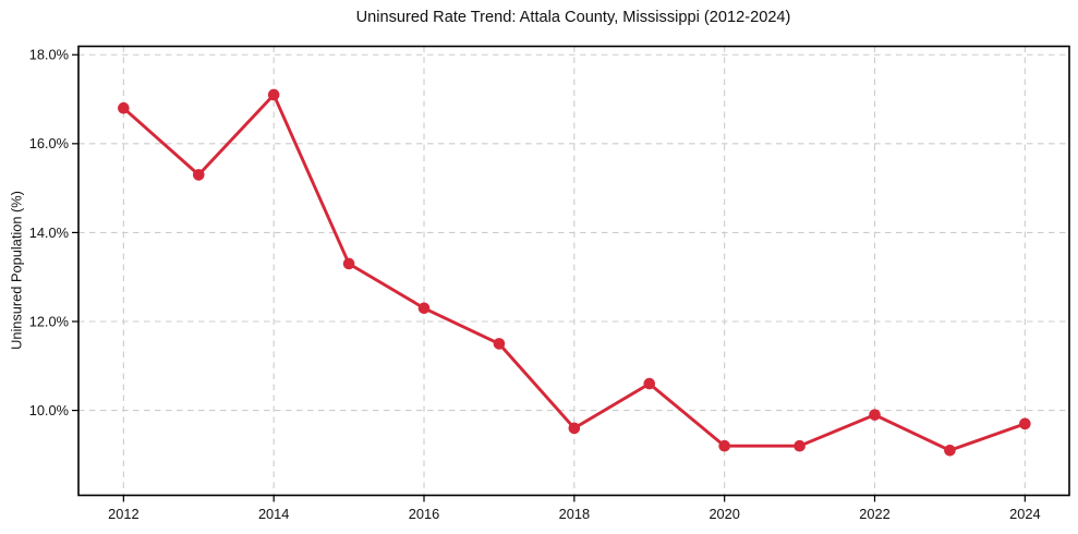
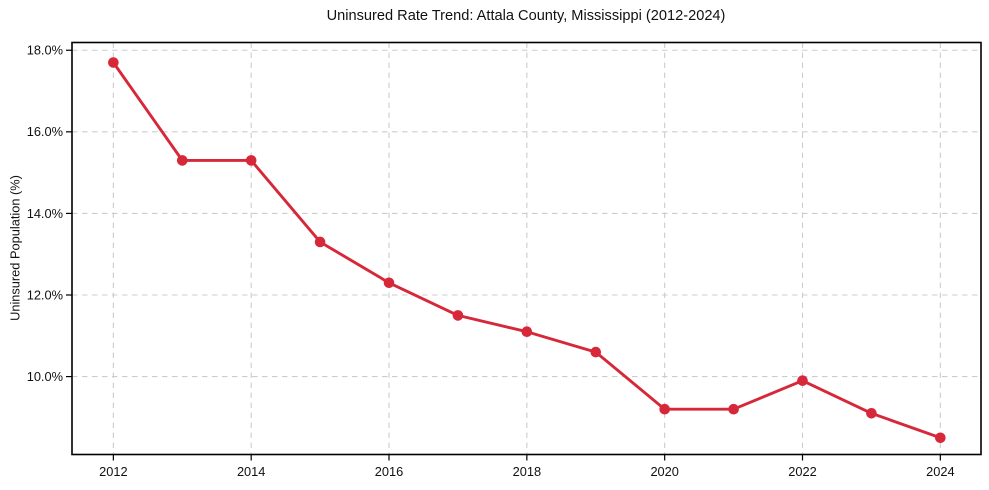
2012: 16.8% -> 17.7%
2014: 17.1% -> 15.3%
2018: 9.6% -> 11.1%
2024: 9.7% -> 8.5%
